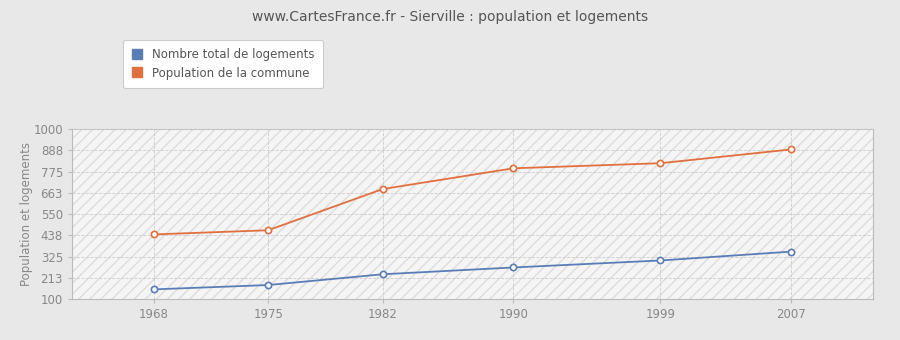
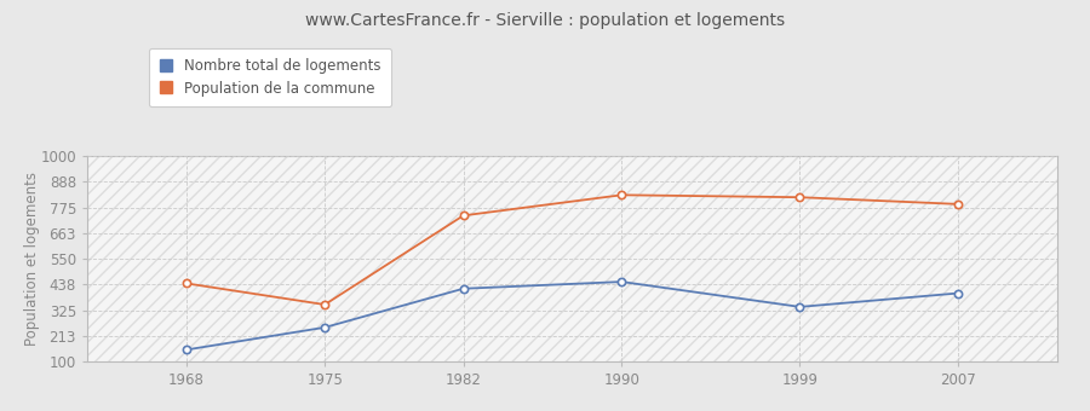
Nombre total de logements/1975: 180 -> 250
Population de la commune/1975: 460 -> 350
Nombre total de logements/1982: 230 -> 420
Population de la commune/1982: 680 -> 740
Nombre total de logements/1990: 270 -> 450
Population de la commune/1990: 790 -> 830
Nombre total de logements/1999: 300 -> 340
Nombre total de logements/2007: 350 -> 400
Population de la commune/2007: 890 -> 790
